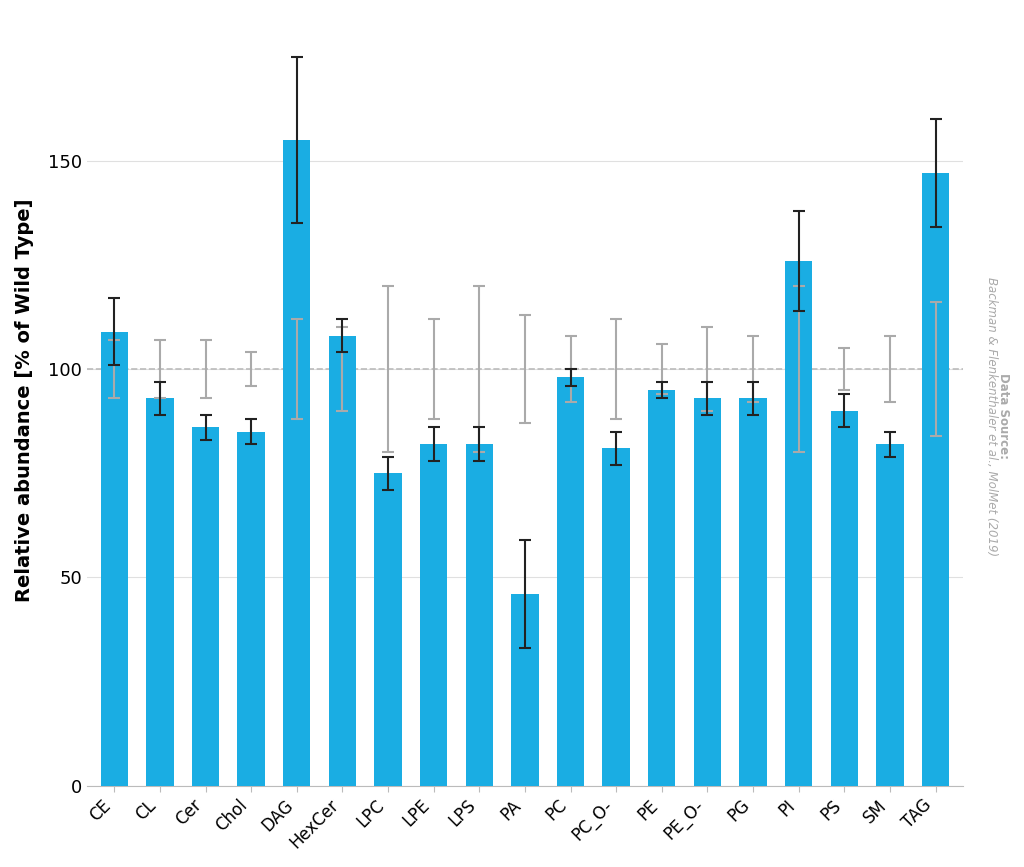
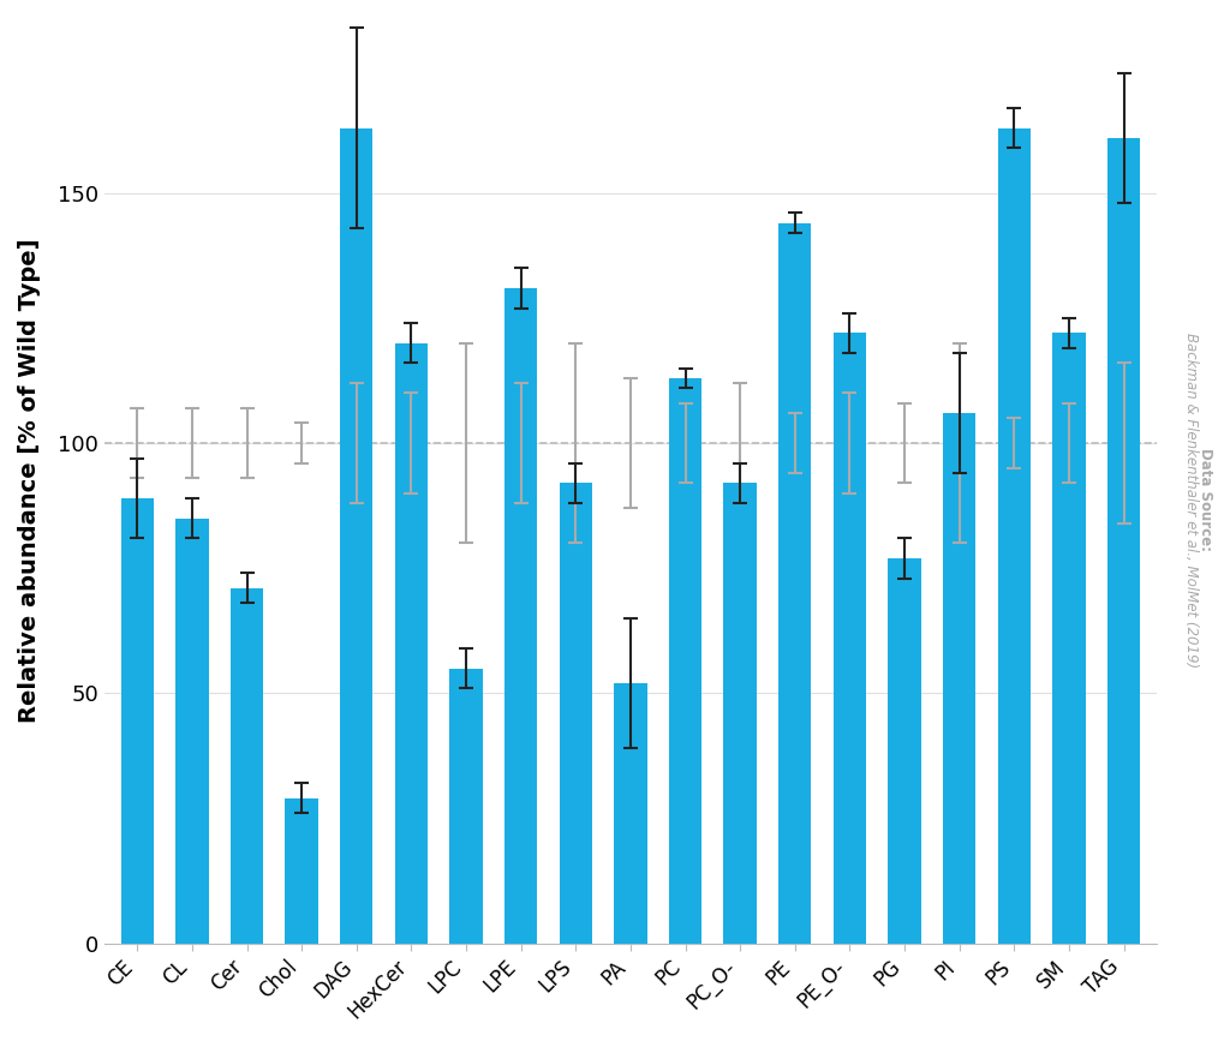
CE: 109 -> 89
CL: 93 -> 85
Cer: 86 -> 71
Chol: 85 -> 29
DAG: 155 -> 163
HexCer: 108 -> 120
LPC: 75 -> 55
LPE: 82 -> 131
LPS: 82 -> 92
PA: 46 -> 52
PC: 98 -> 113
PC_O-: 81 -> 92
PE: 95 -> 144
PE_O-: 93 -> 122
PG: 93 -> 77
PI: 126 -> 106
PS: 90 -> 163
SM: 82 -> 122
TAG: 147 -> 161
